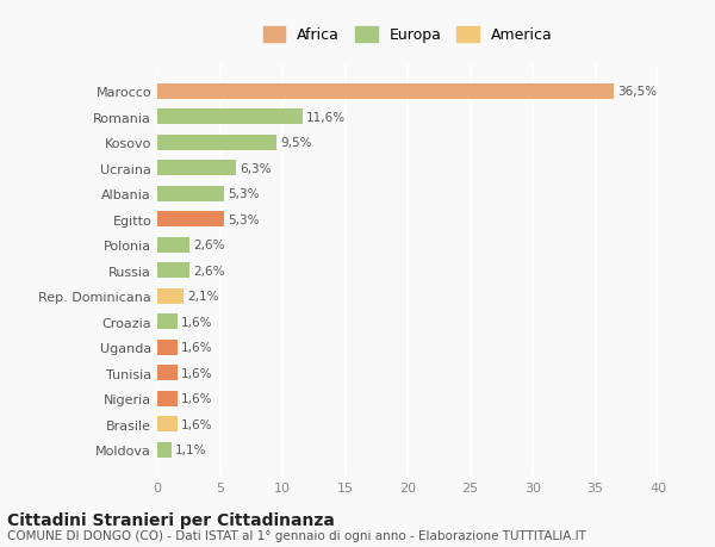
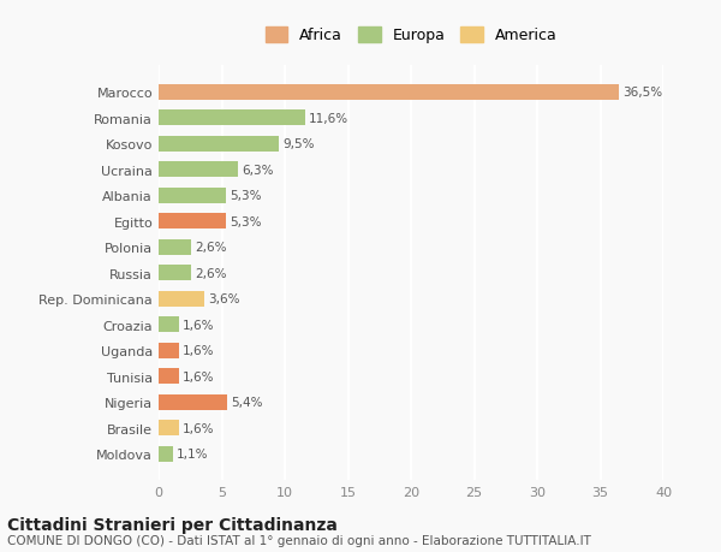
Rep. Dominicana: 2,1% -> 3,6%
Nigeria: 1,6% -> 5,4%
